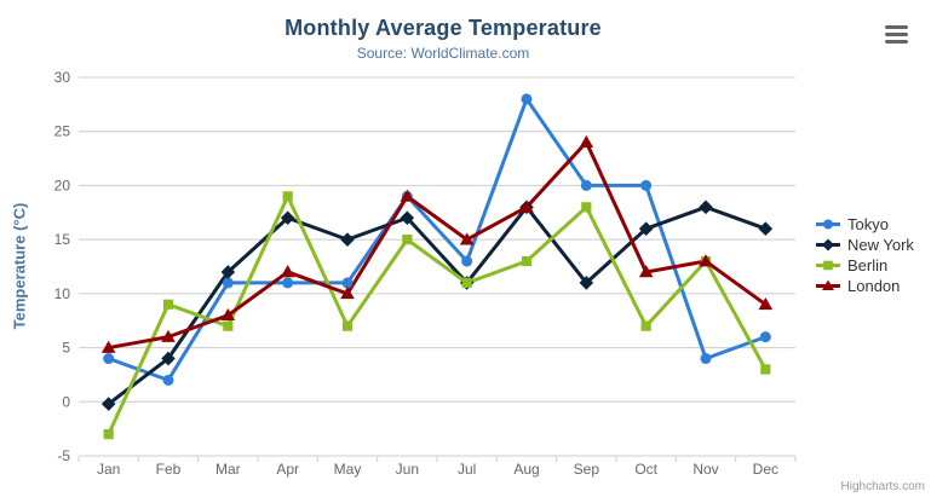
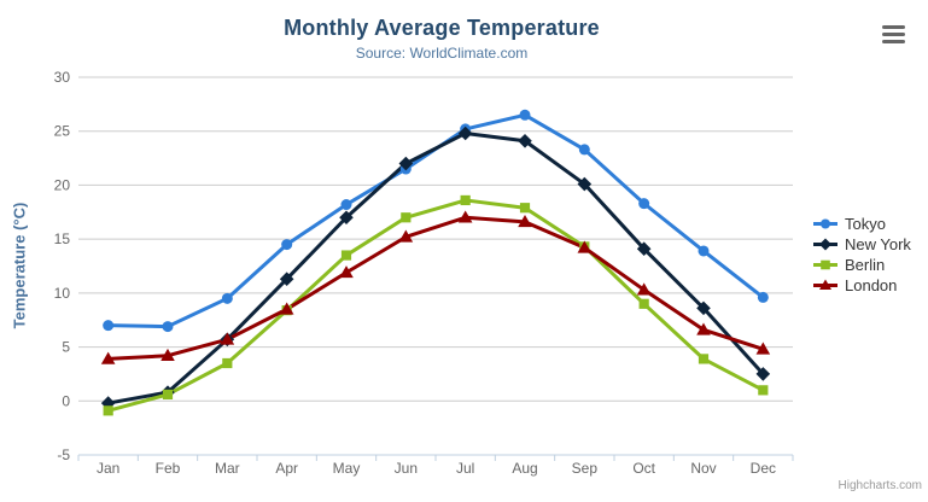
Tokyo/Jan: 4 -> 7
Berlin/Jan: -3 -> -1
London/Jan: 5 -> 4
Tokyo/Feb: 2 -> 7
New York/Feb: 4 -> 1
Berlin/Feb: 9 -> 1
London/Feb: 6 -> 4
Tokyo/Mar: 11 -> 10
New York/Mar: 12 -> 6
Berlin/Mar: 7 -> 4
London/Mar: 8 -> 6
Tokyo/Apr: 11 -> 14
New York/Apr: 17 -> 11
Berlin/Apr: 19 -> 8
London/Apr: 12 -> 8
Tokyo/May: 11 -> 18
New York/May: 15 -> 17
Berlin/May: 7 -> 14
London/May: 10 -> 12
Tokyo/Jun: 19 -> 22
New York/Jun: 17 -> 22
Berlin/Jun: 15 -> 17
London/Jun: 19 -> 15
Tokyo/Jul: 13 -> 25
New York/Jul: 11 -> 25
Berlin/Jul: 11 -> 19
London/Jul: 15 -> 17
Tokyo/Aug: 28 -> 26
New York/Aug: 18 -> 24
Berlin/Aug: 13 -> 18
London/Aug: 18 -> 17
Tokyo/Sep: 20 -> 23
New York/Sep: 11 -> 20
Berlin/Sep: 18 -> 14
London/Sep: 24 -> 14
Tokyo/Oct: 20 -> 18
New York/Oct: 16 -> 14
Berlin/Oct: 7 -> 9
London/Oct: 12 -> 10
Tokyo/Nov: 4 -> 14
New York/Nov: 18 -> 9
Berlin/Nov: 13 -> 4
London/Nov: 13 -> 7
Tokyo/Dec: 6 -> 10
New York/Dec: 16 -> 2
Berlin/Dec: 3 -> 1
London/Dec: 9 -> 5
